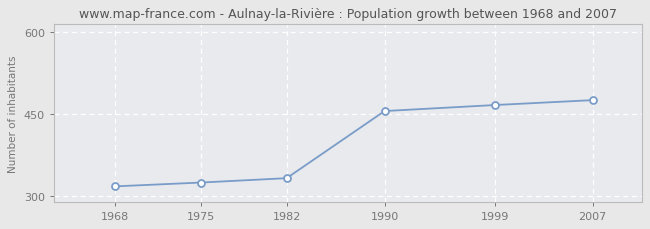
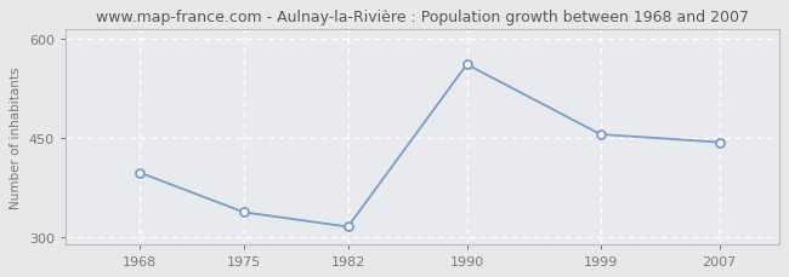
1968: 318 -> 398
1975: 325 -> 338
1982: 333 -> 316
1990: 456 -> 562
1999: 467 -> 456
2007: 476 -> 444
